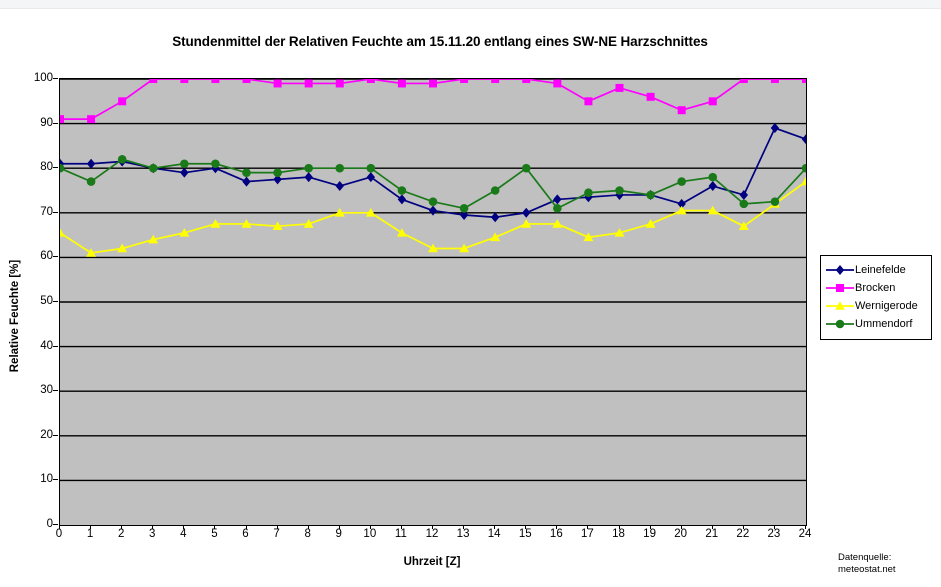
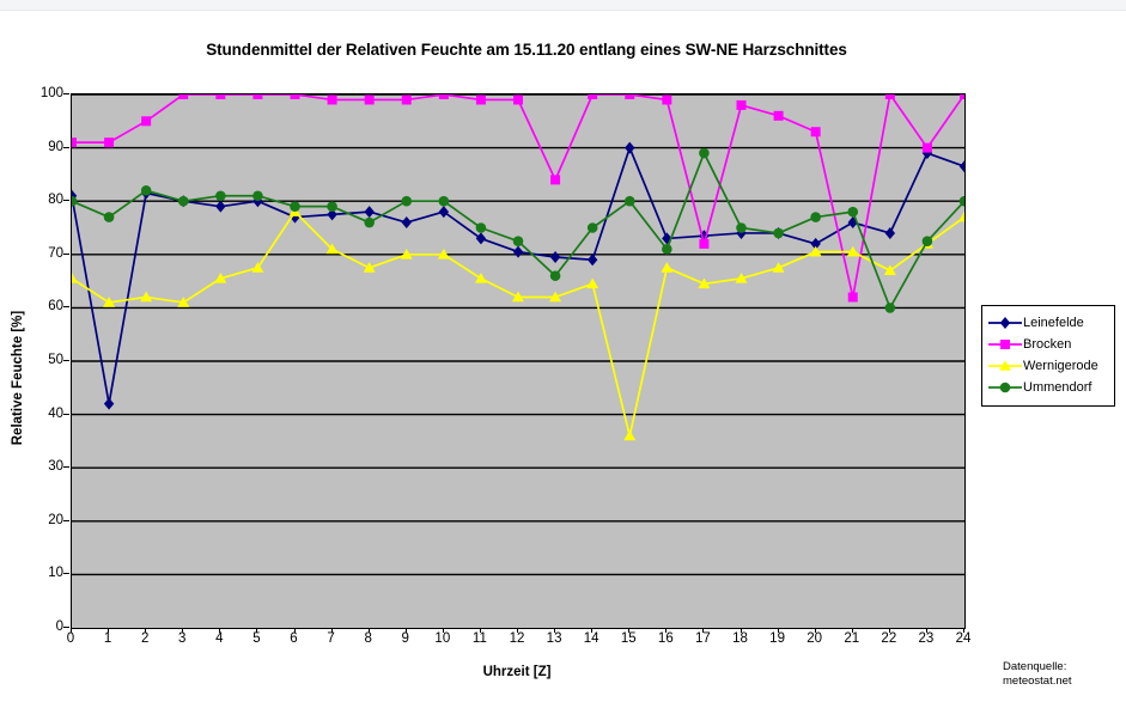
Leinefelde/1: 81 -> 42
Wernigerode/3: 64 -> 61
Wernigerode/6: 68 -> 78
Wernigerode/7: 67 -> 71
Ummendorf/8: 80 -> 76
Brocken/13: 100 -> 84
Ummendorf/13: 71 -> 66
Leinefelde/15: 70 -> 90
Wernigerode/15: 68 -> 36
Brocken/17: 95 -> 72
Ummendorf/17: 74 -> 89
Brocken/21: 95 -> 62
Ummendorf/22: 72 -> 60
Brocken/23: 100 -> 90
